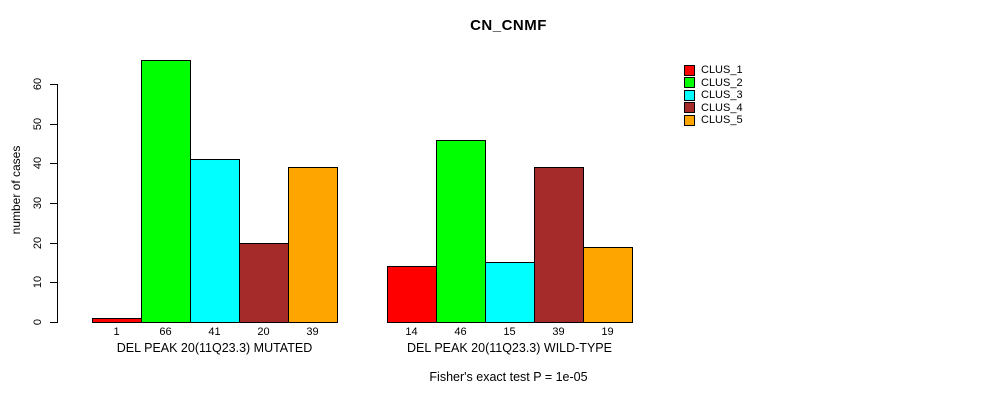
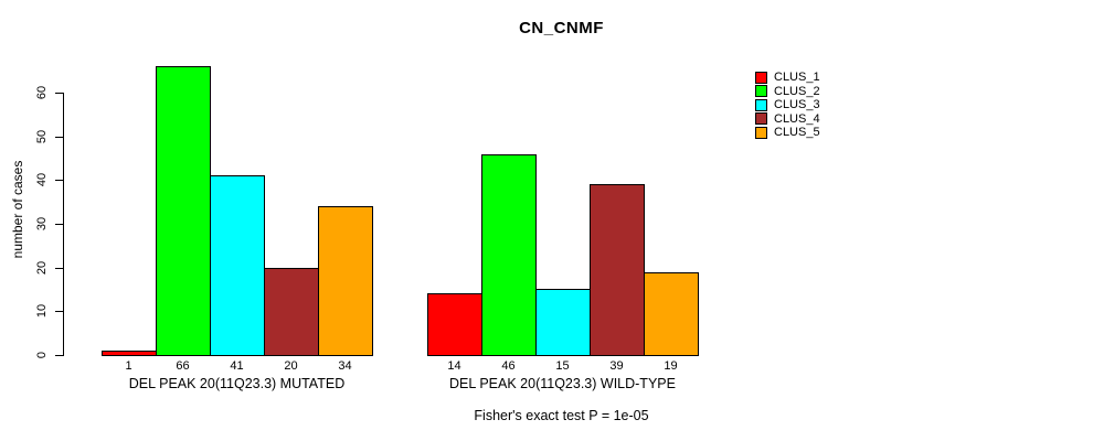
CLUS_5/DEL PEAK 20(11Q23.3) MUTATED: 39 -> 34
